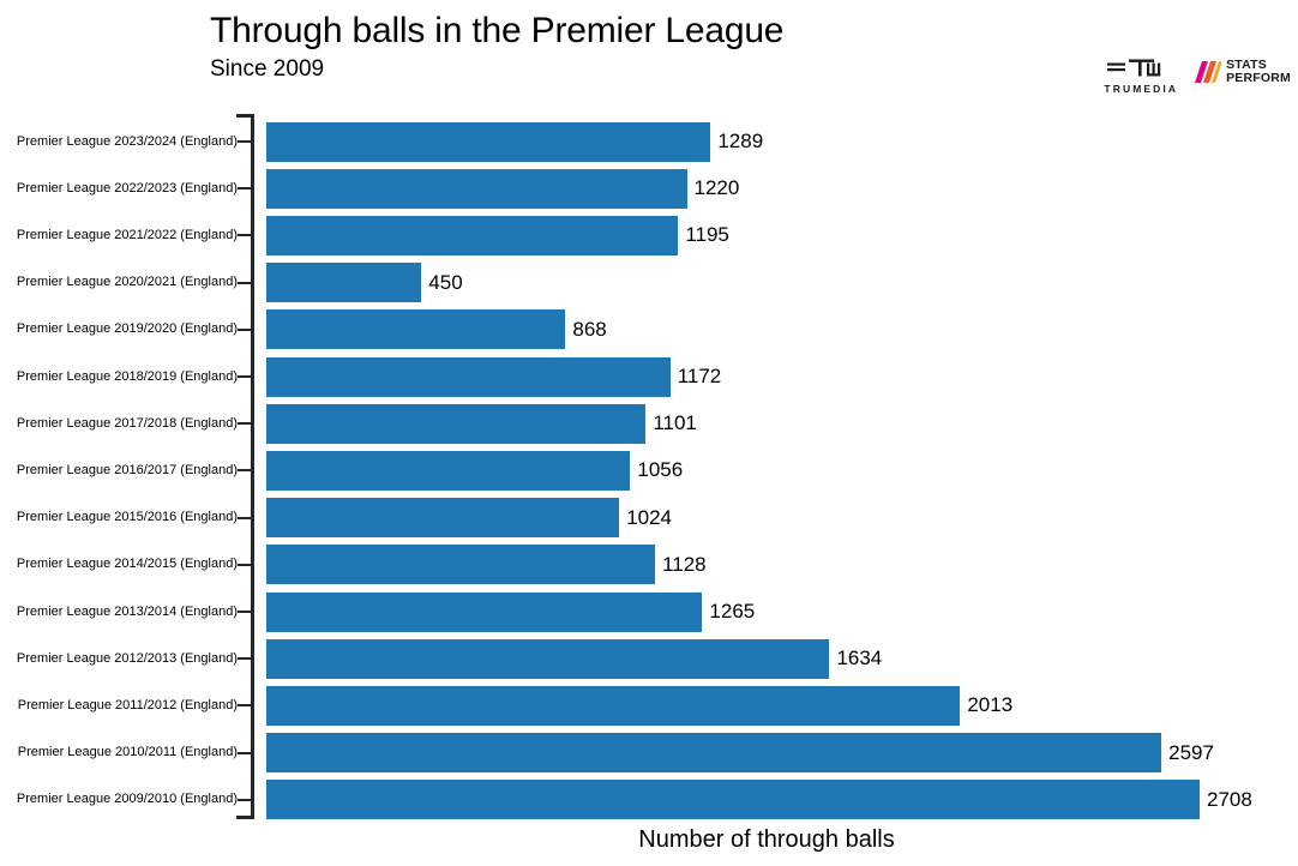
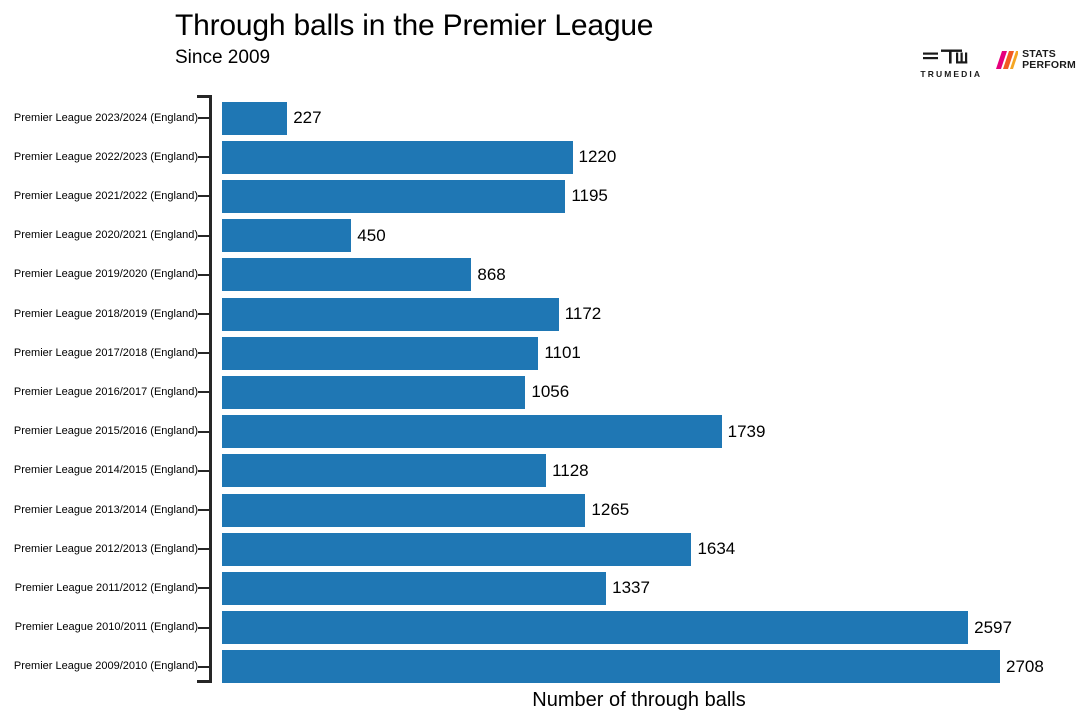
Premier League 2023/2024 (England): 1289 -> 227
Premier League 2015/2016 (England): 1024 -> 1739
Premier League 2011/2012 (England): 2013 -> 1337
